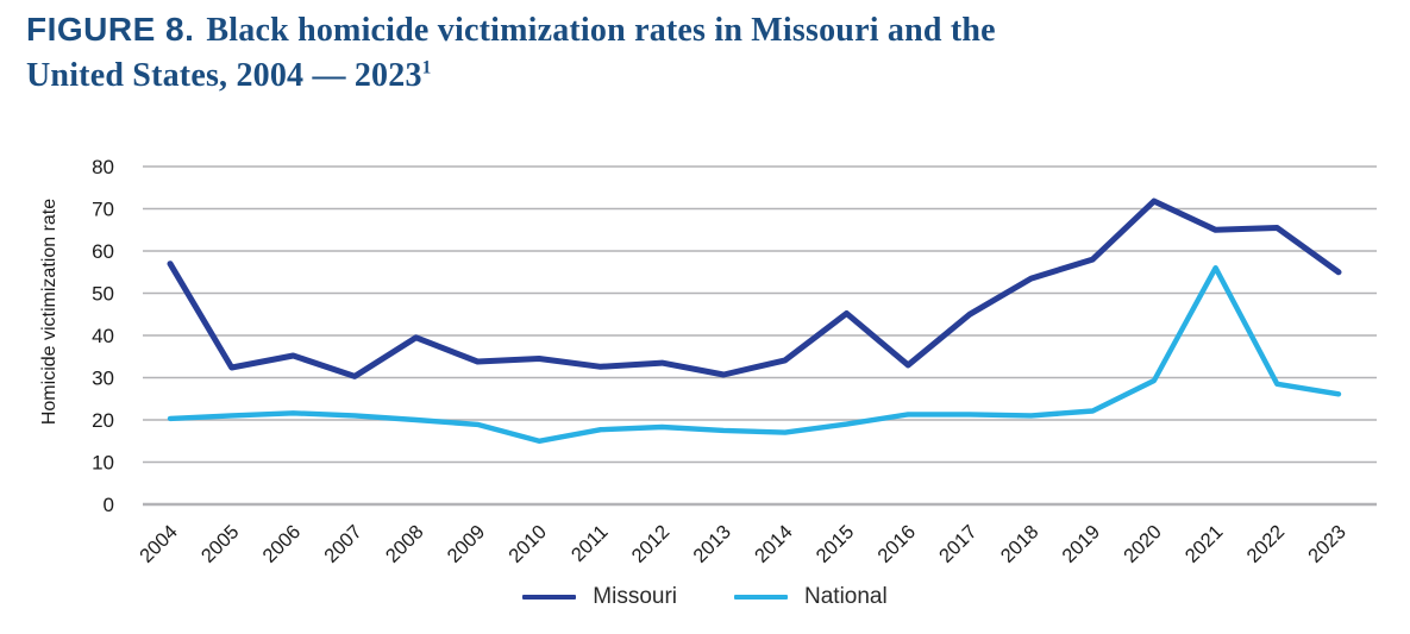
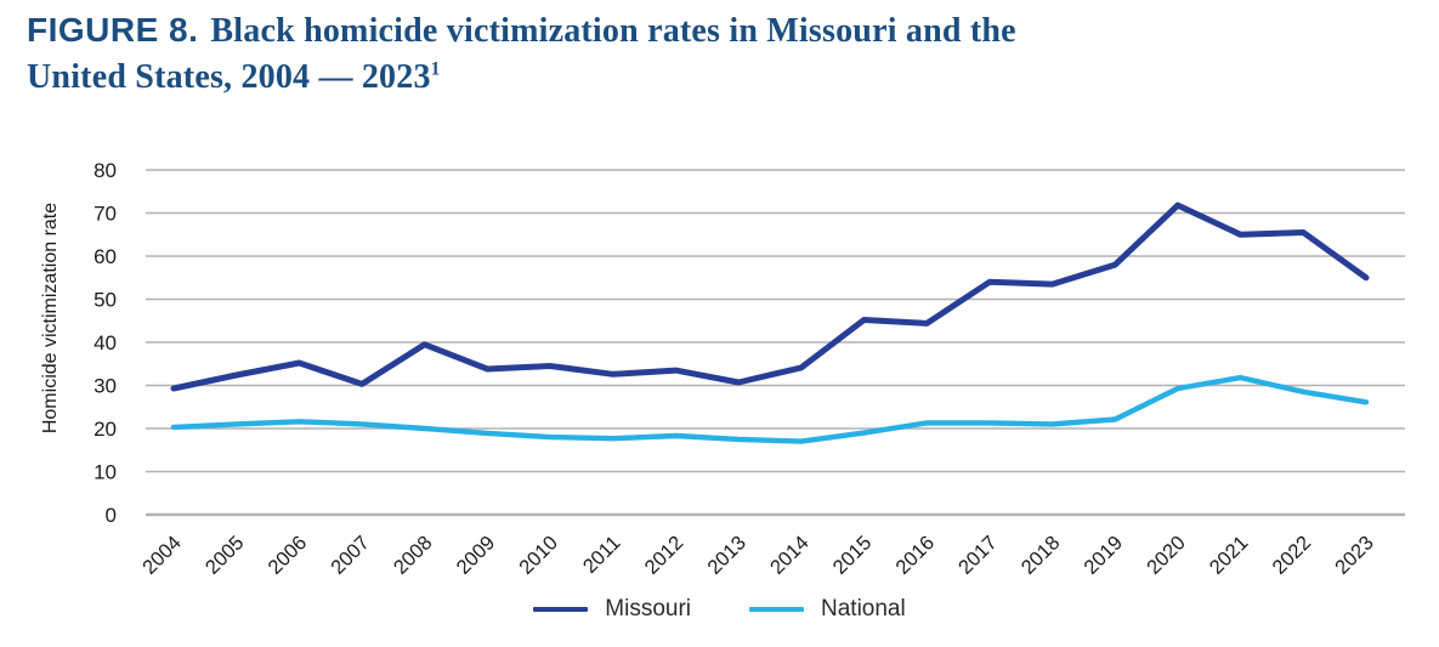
Missouri/2004: 57 -> 29
National/2010: 15 -> 18
Missouri/2016: 33 -> 44
Missouri/2017: 45 -> 54
National/2021: 56 -> 32
